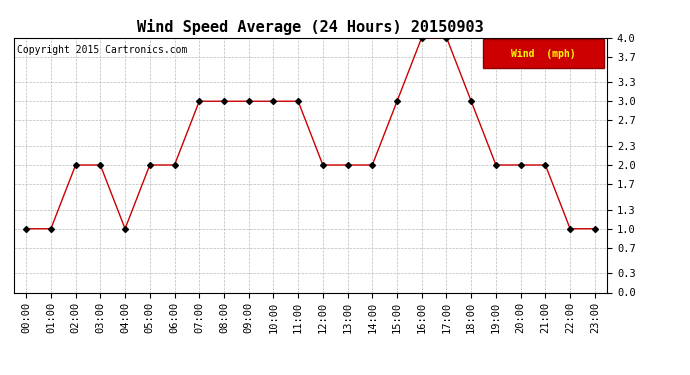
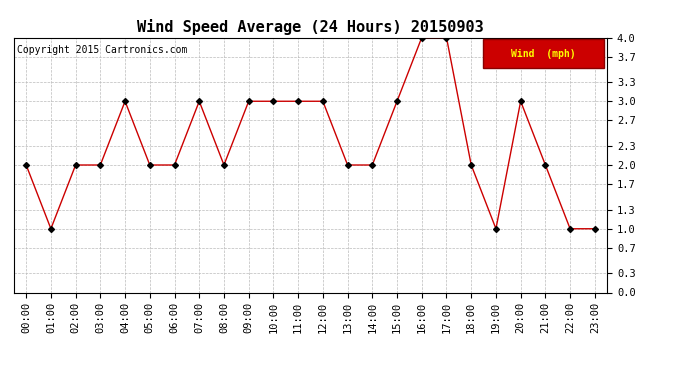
00:00: 1 -> 2
04:00: 1 -> 3
08:00: 3 -> 2
12:00: 2 -> 3
18:00: 3 -> 2
19:00: 2 -> 1
20:00: 2 -> 3
